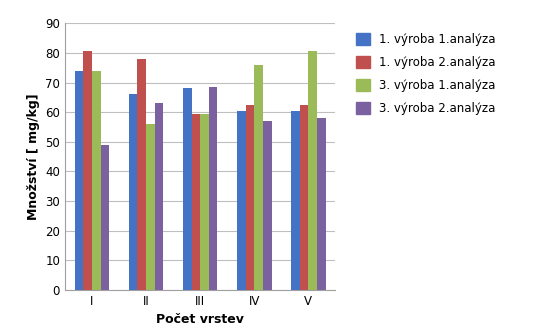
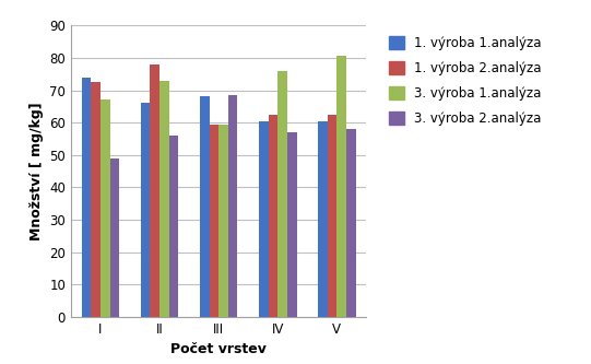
1. výroba 2.analýza/I: 80.5 -> 72.5
3. výroba 1.analýza/I: 74.0 -> 67.0
3. výroba 1.analýza/II: 56.0 -> 73.0
3. výroba 2.analýza/II: 63.0 -> 56.0
